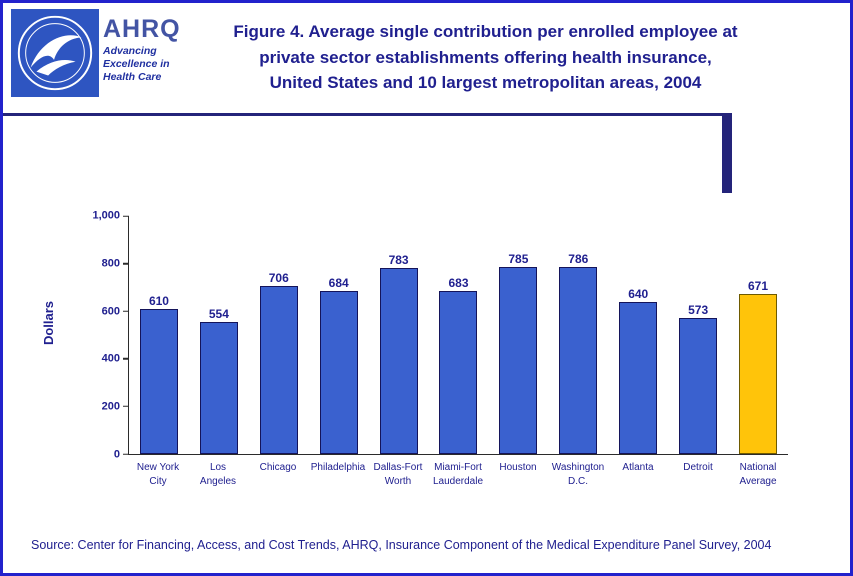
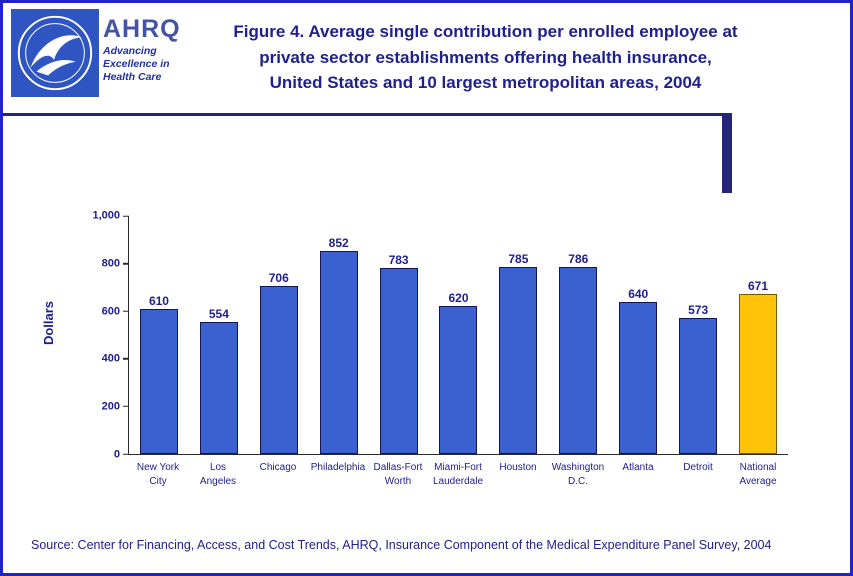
Philadelphia: 684 -> 852
Miami-Fort Lauderdale: 683 -> 620
